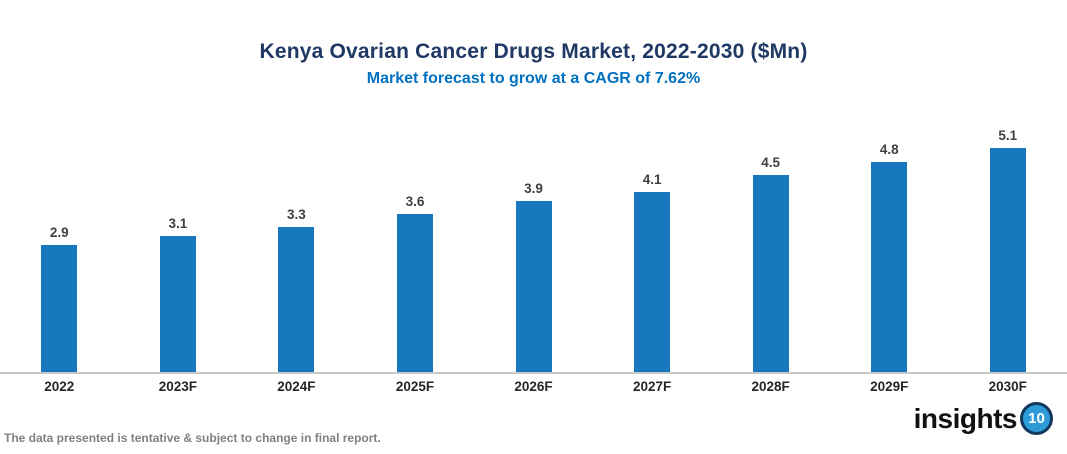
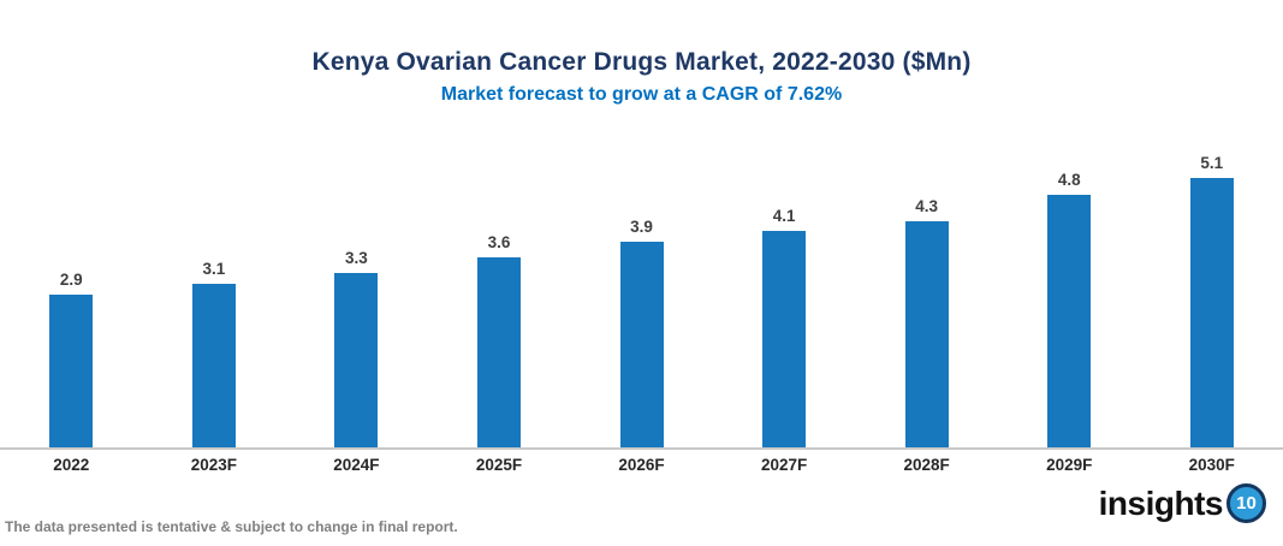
2028F: 4.5 -> 4.3
